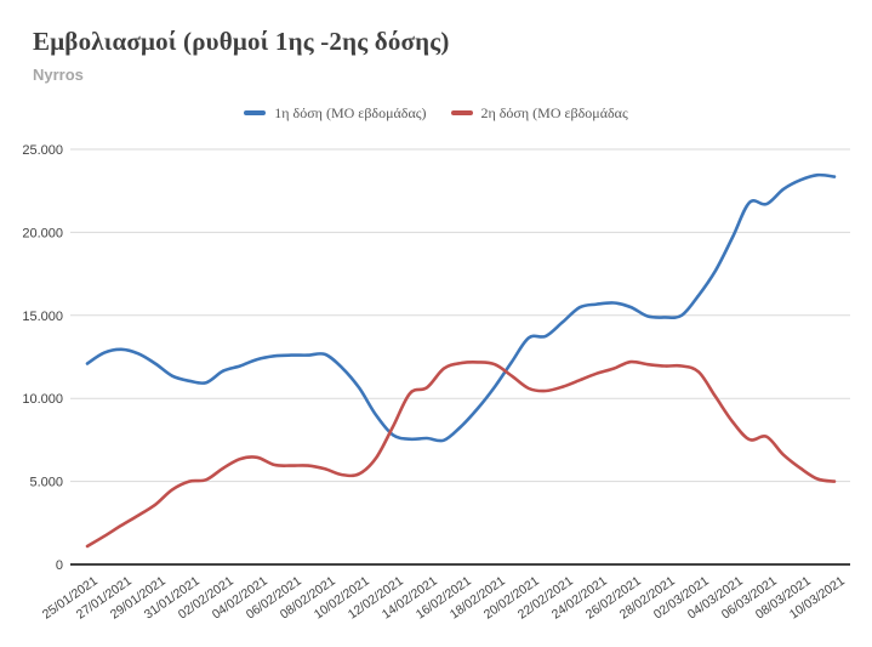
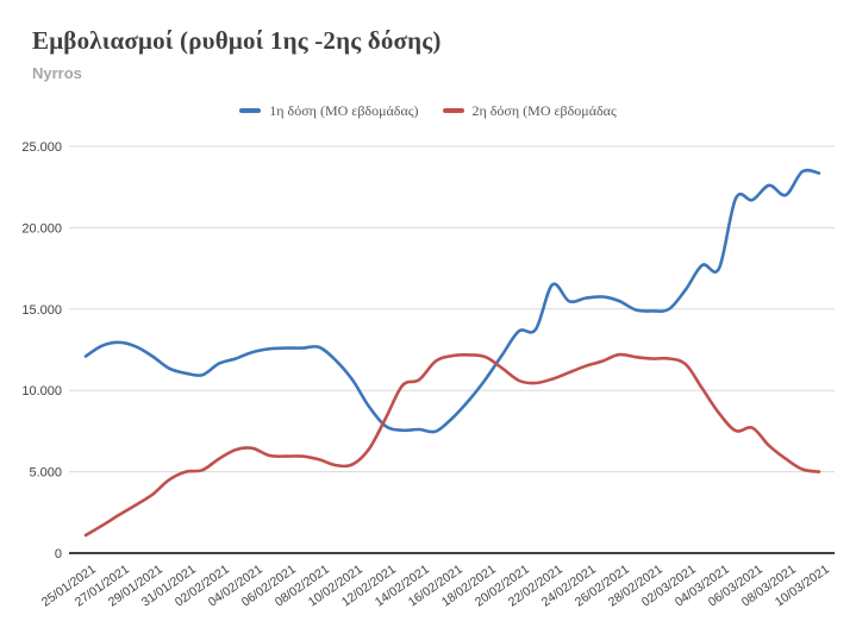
1η δόση (ΜΟ εβδομάδας)/22/02/2021: 14600 -> 16500
1η δόση (ΜΟ εβδομάδας)/04/03/2021: 19700 -> 17500
1η δόση (ΜΟ εβδομάδας)/08/03/2021: 23200 -> 22000
